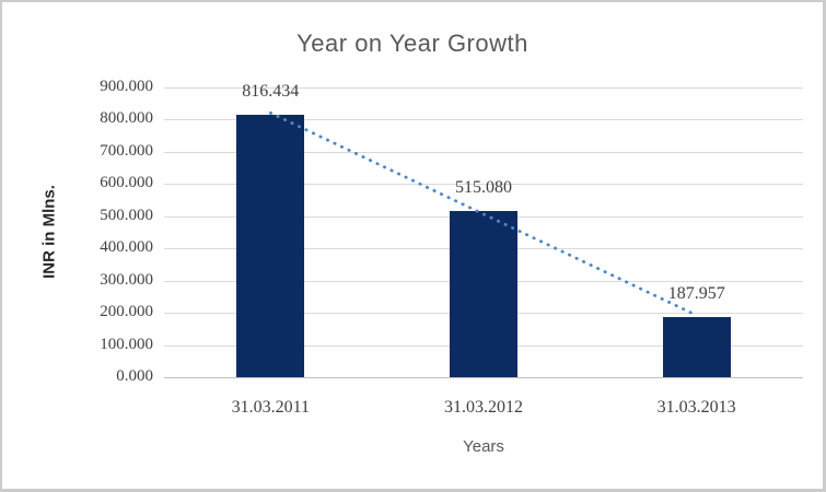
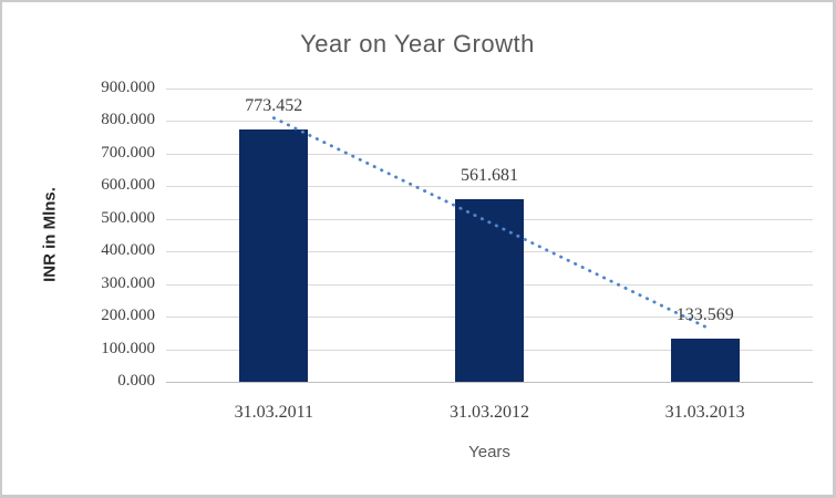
31.03.2011: 816.434 -> 773.452
31.03.2012: 515.080 -> 561.681
31.03.2013: 187.957 -> 133.569
